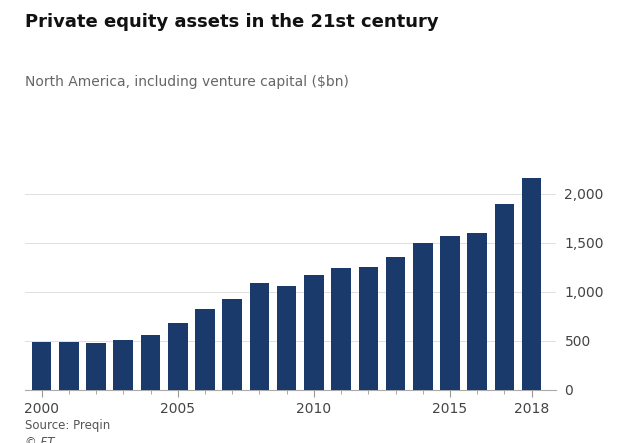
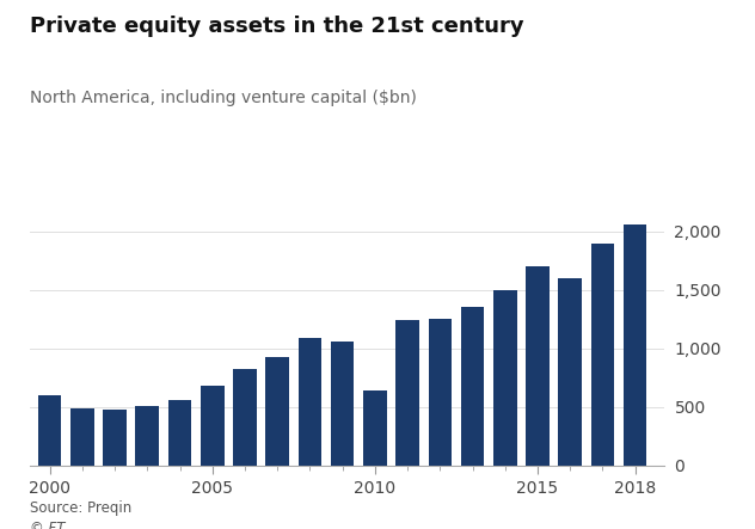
2000: 490 -> 600
2010: 1,170 -> 640
2015: 1,570 -> 1,700
2018: 2,160 -> 2,060
